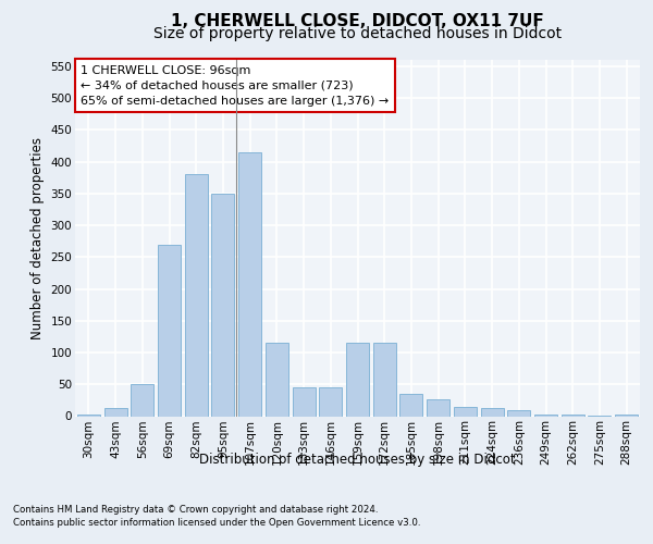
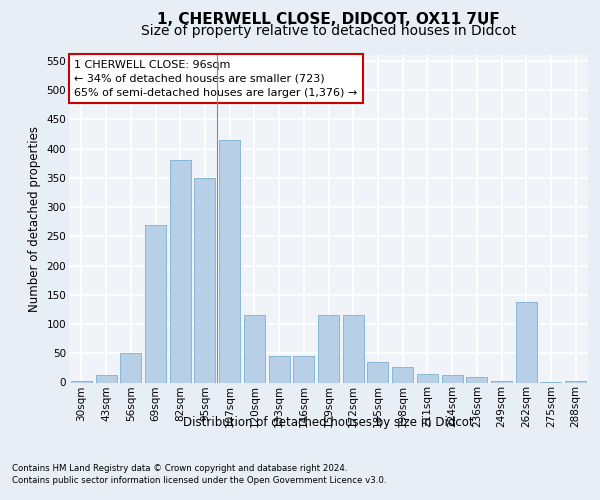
262sqm: 2 -> 138
